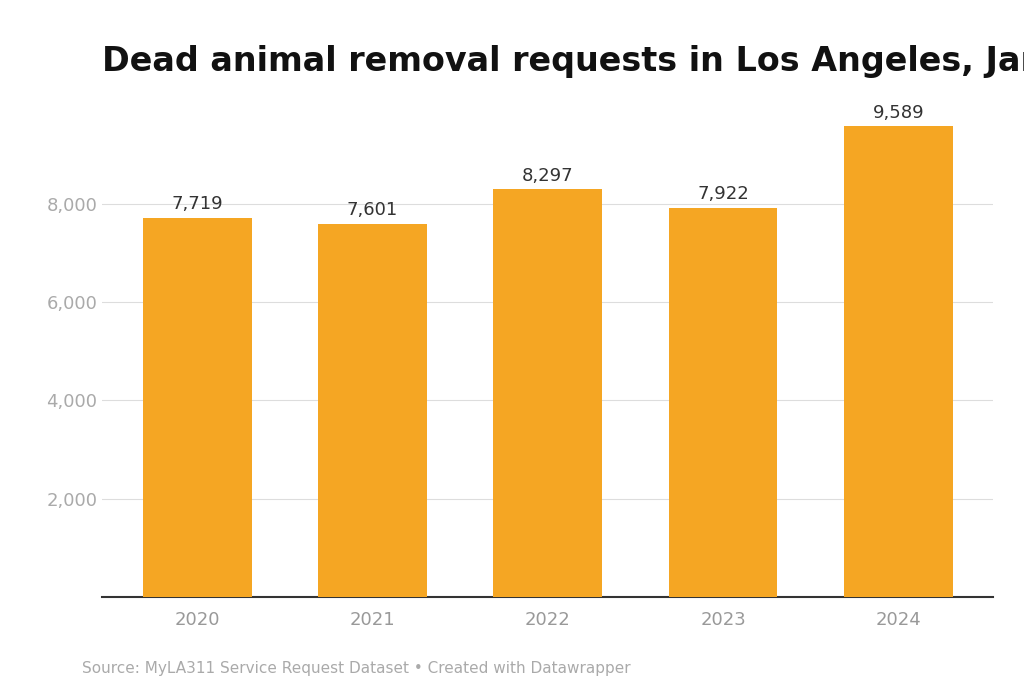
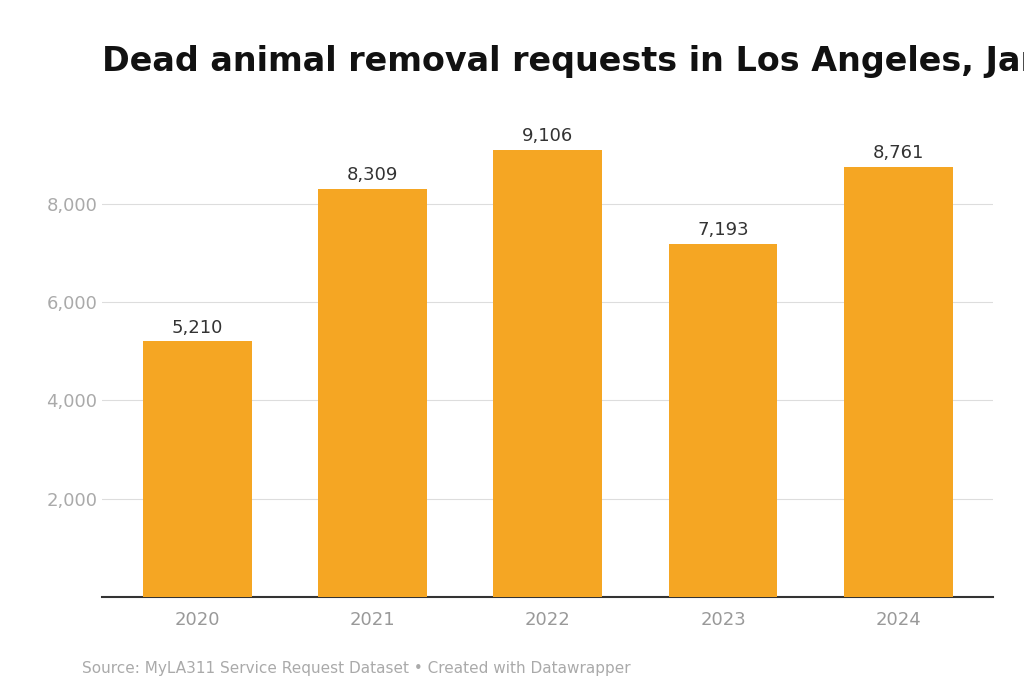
2020: 7,719 -> 5,210
2021: 7,601 -> 8,309
2022: 8,297 -> 9,106
2023: 7,922 -> 7,193
2024: 9,589 -> 8,761
